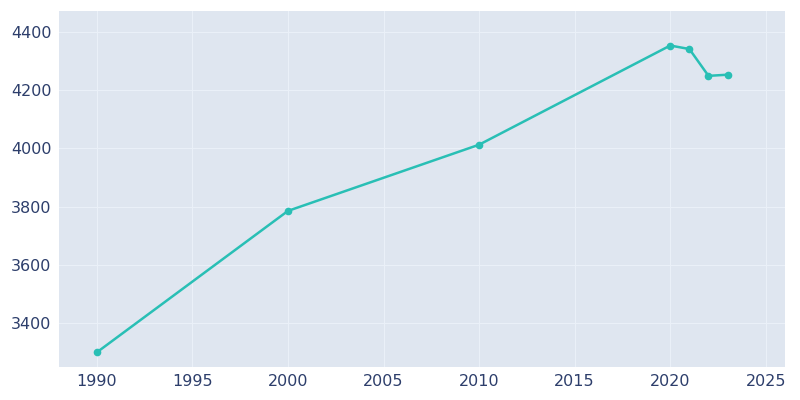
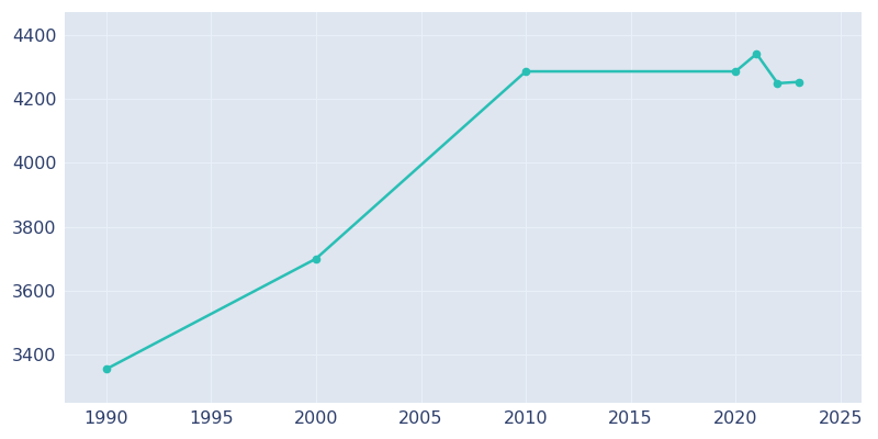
1990: 3300 -> 3355
2000: 3785 -> 3700
2010: 4012 -> 4285
2020: 4352 -> 4285
